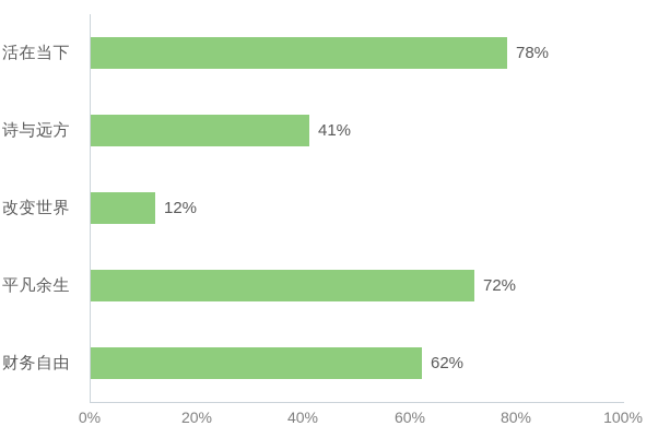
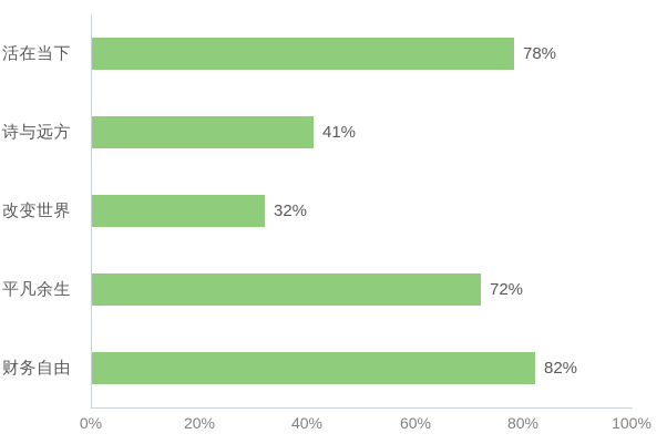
改变世界: 12% -> 32%
财务自由: 62% -> 82%
